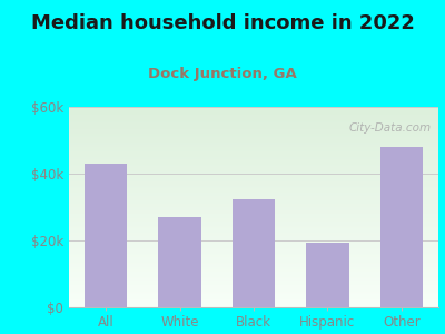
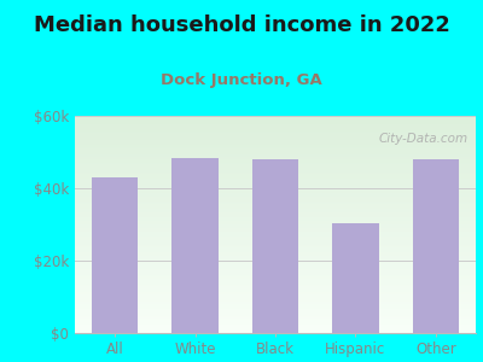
White: $27.0k -> $48.5k
Black: $32.5k -> $48.0k
Hispanic: $19.5k -> $30.5k
